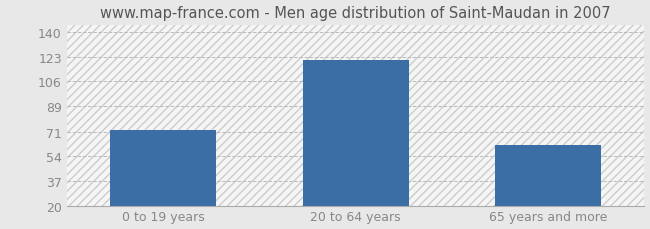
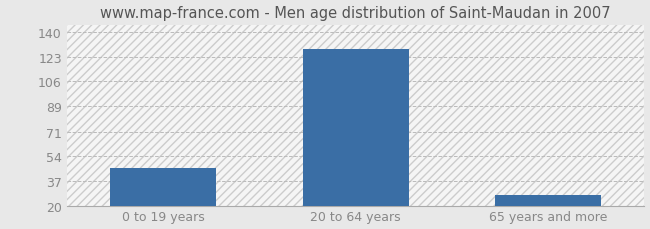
0 to 19 years: 72 -> 46
20 to 64 years: 121 -> 128
65 years and more: 62 -> 27
